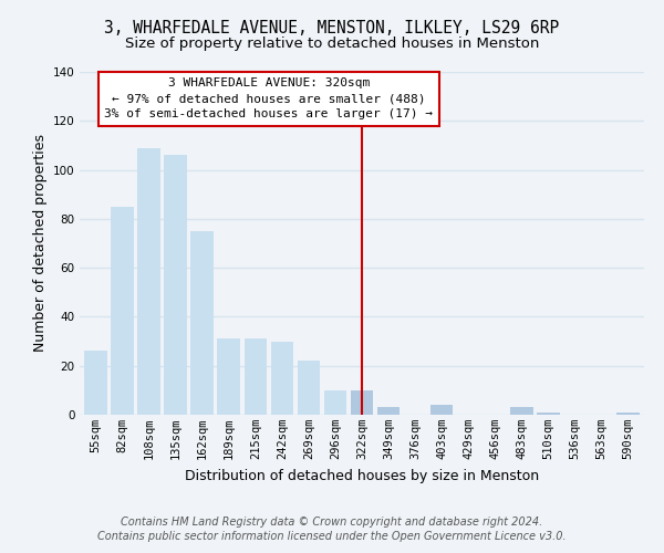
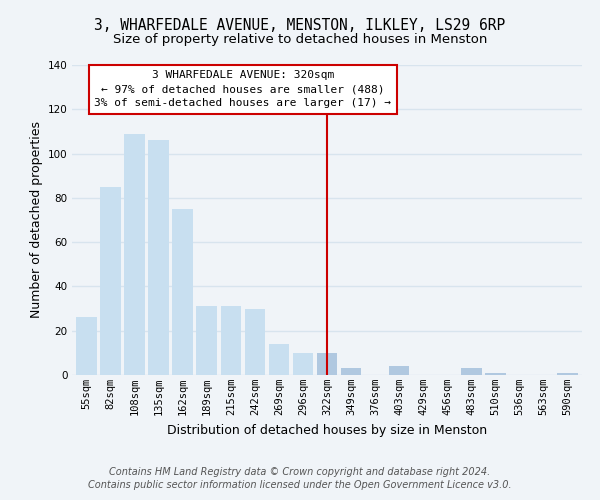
269sqm: 22 -> 14
